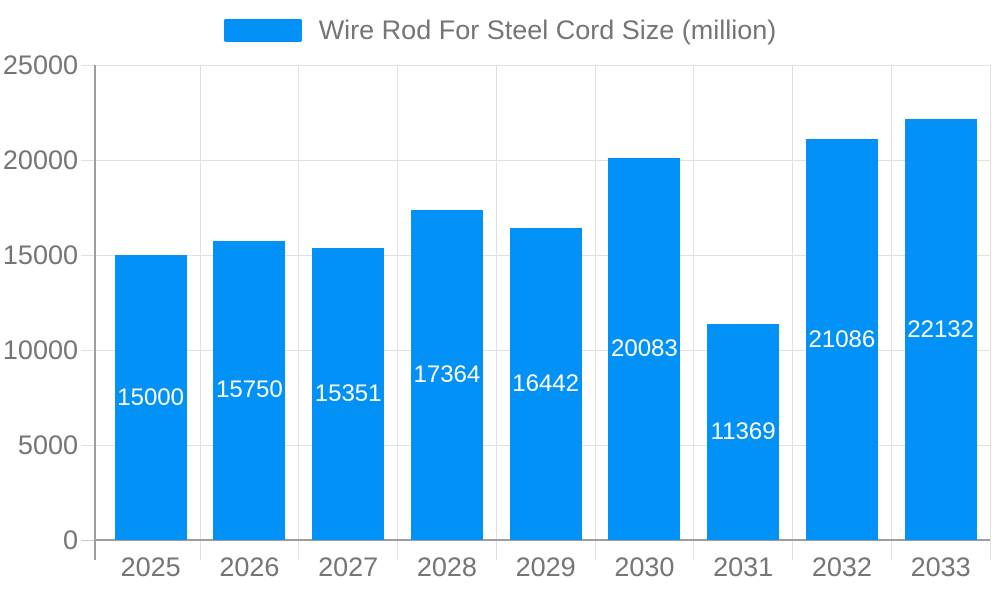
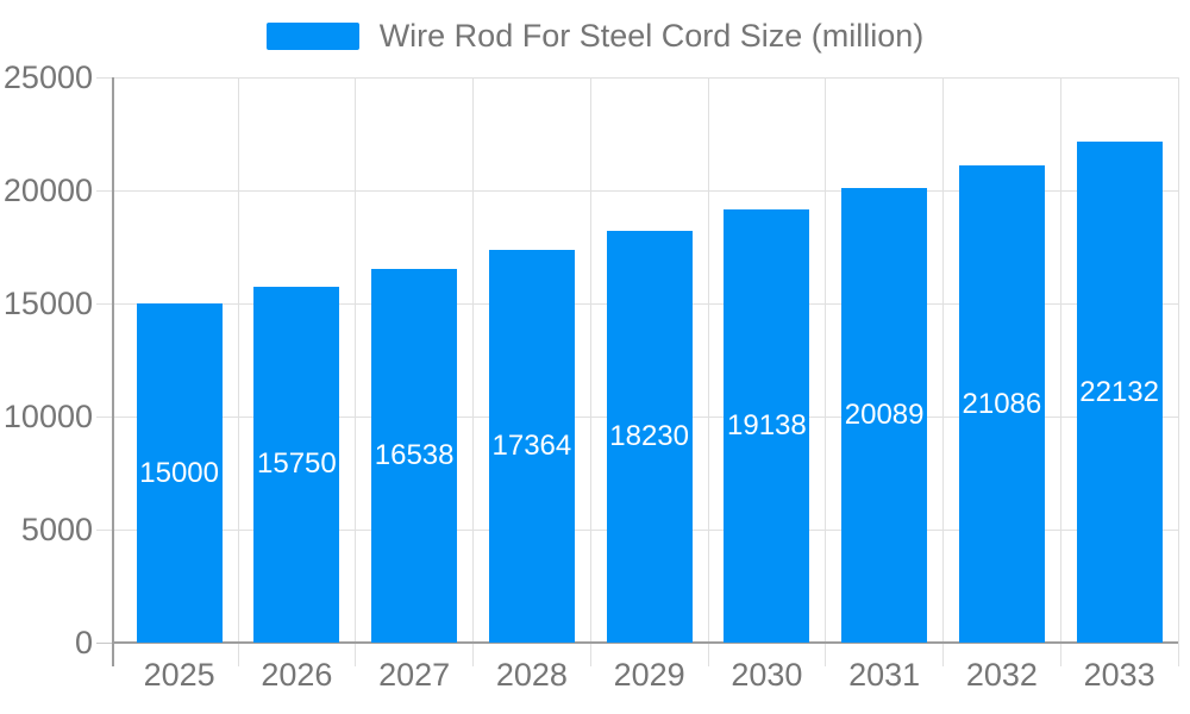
2027: 15351 -> 16538
2029: 16442 -> 18230
2030: 20083 -> 19138
2031: 11369 -> 20089
